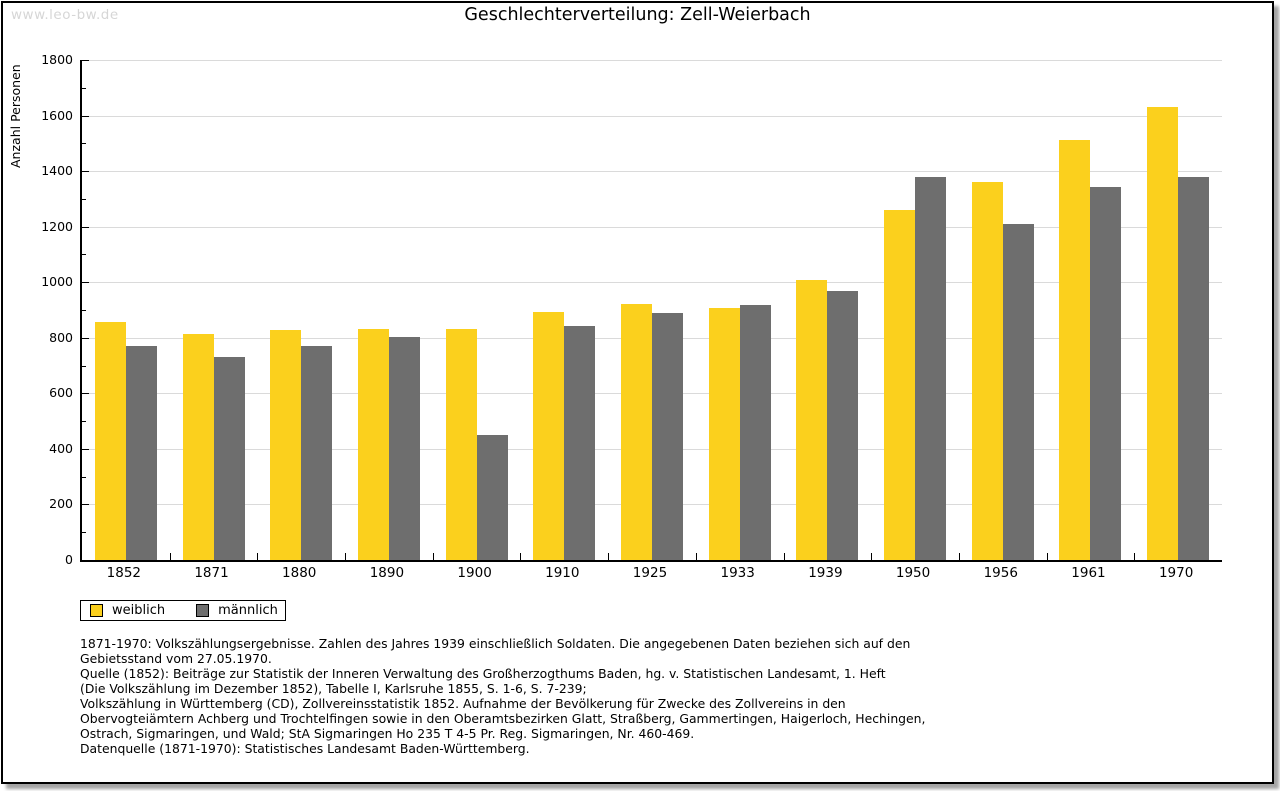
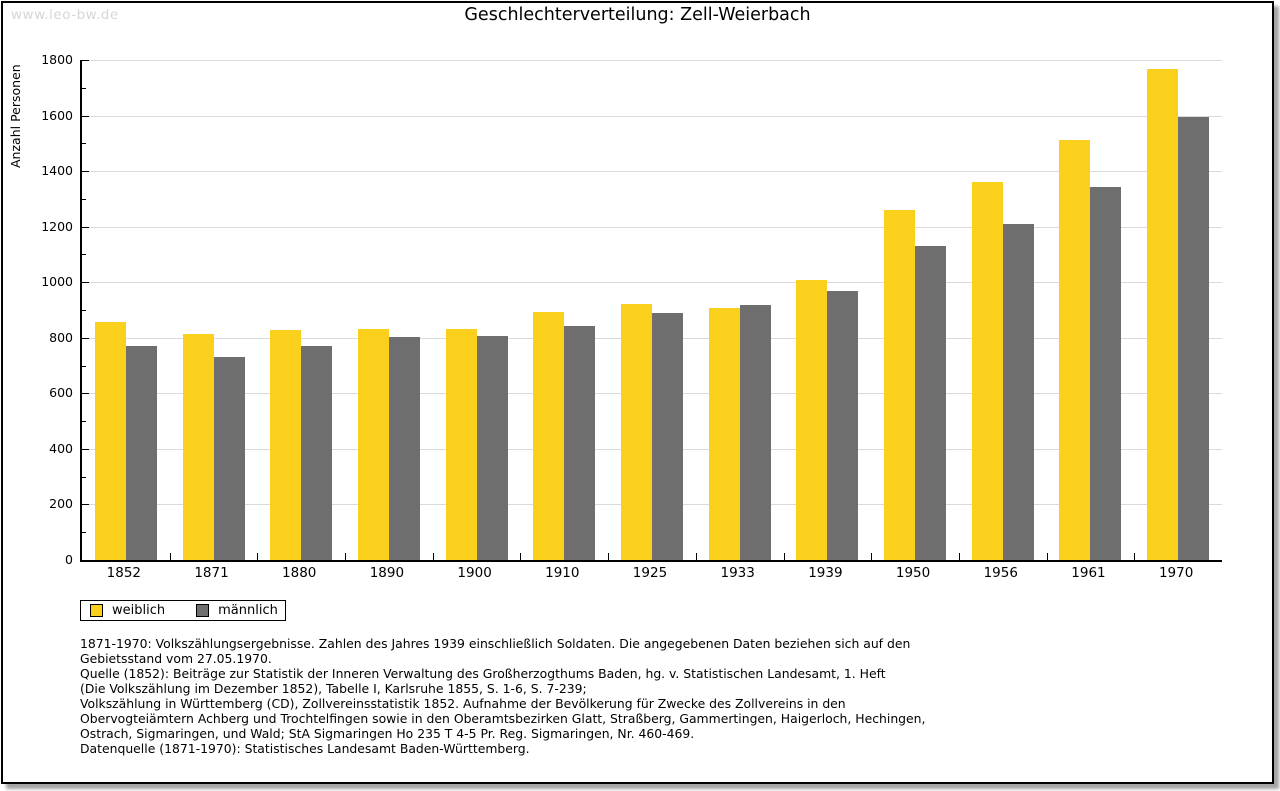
männlich/1900: 450 -> 800
männlich/1950: 1380 -> 1130
weiblich/1970: 1630 -> 1770
männlich/1970: 1380 -> 1590
